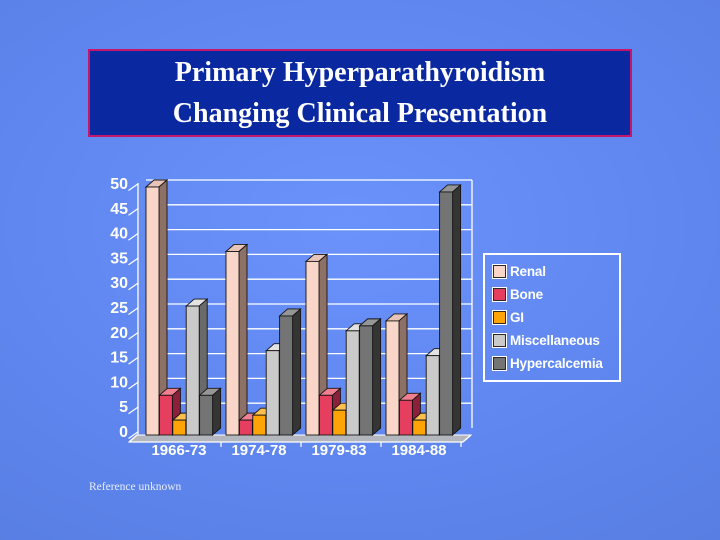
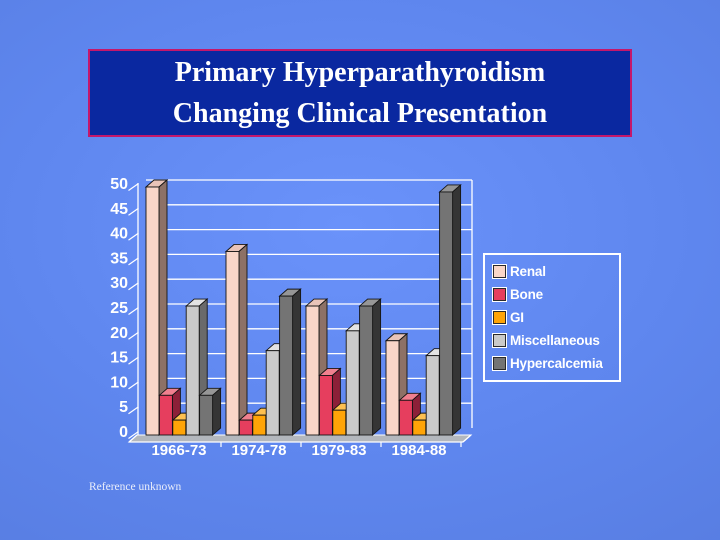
Hypercalcemia/1974-78: 24 -> 28
Renal/1979-83: 35 -> 26
Bone/1979-83: 8 -> 12
Hypercalcemia/1979-83: 22 -> 26
Renal/1984-88: 23 -> 19
